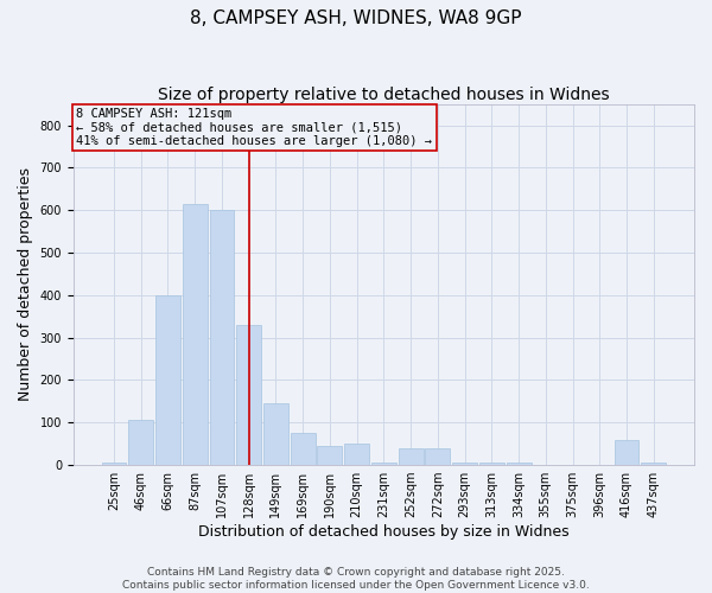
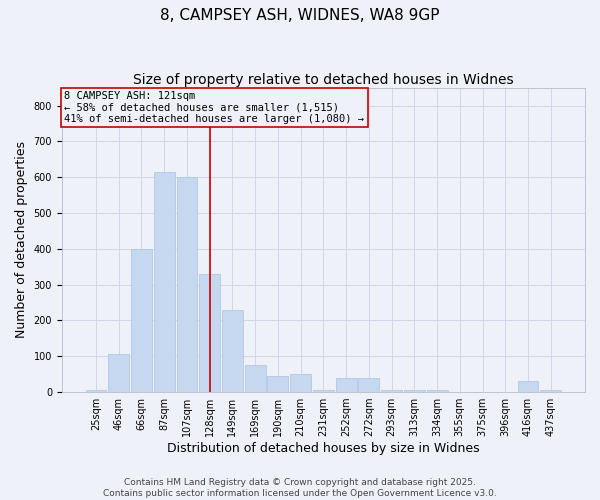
149sqm: 145 -> 230
416sqm: 60 -> 30
